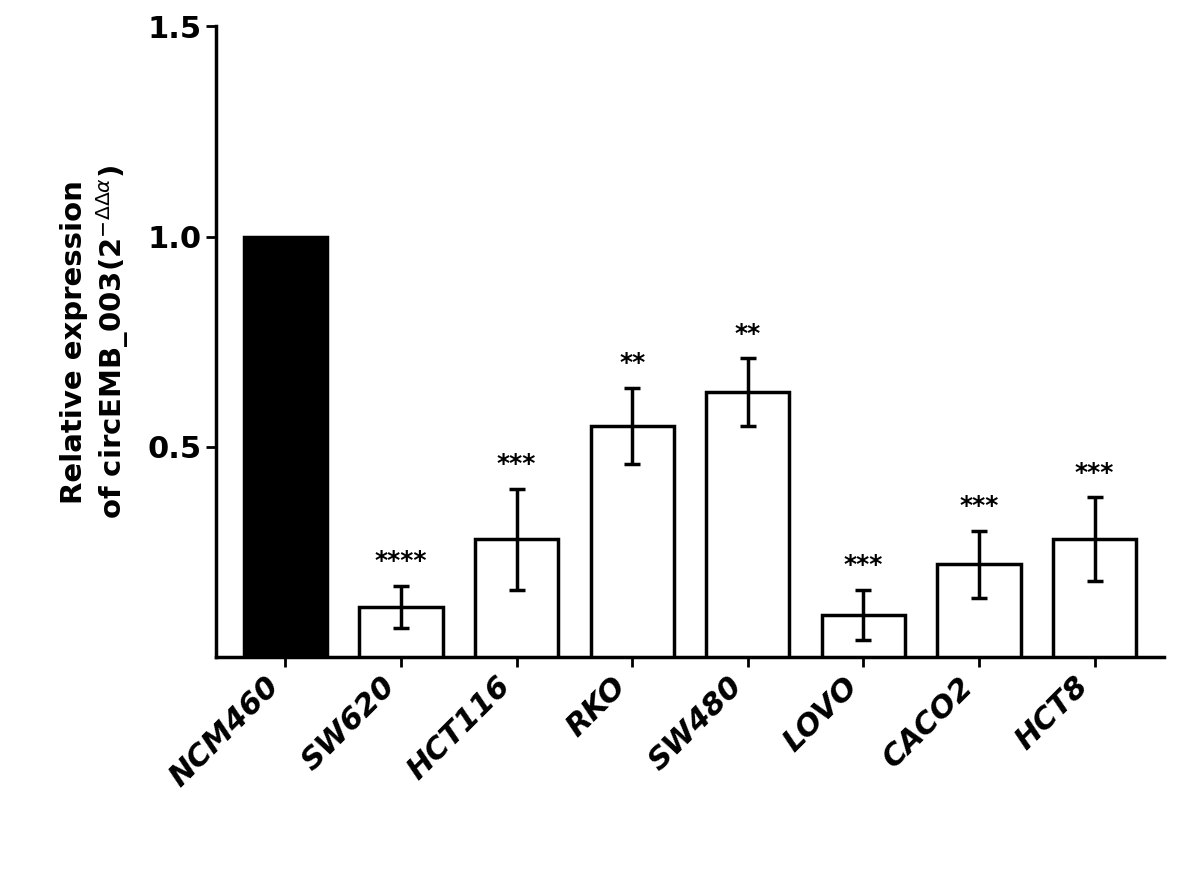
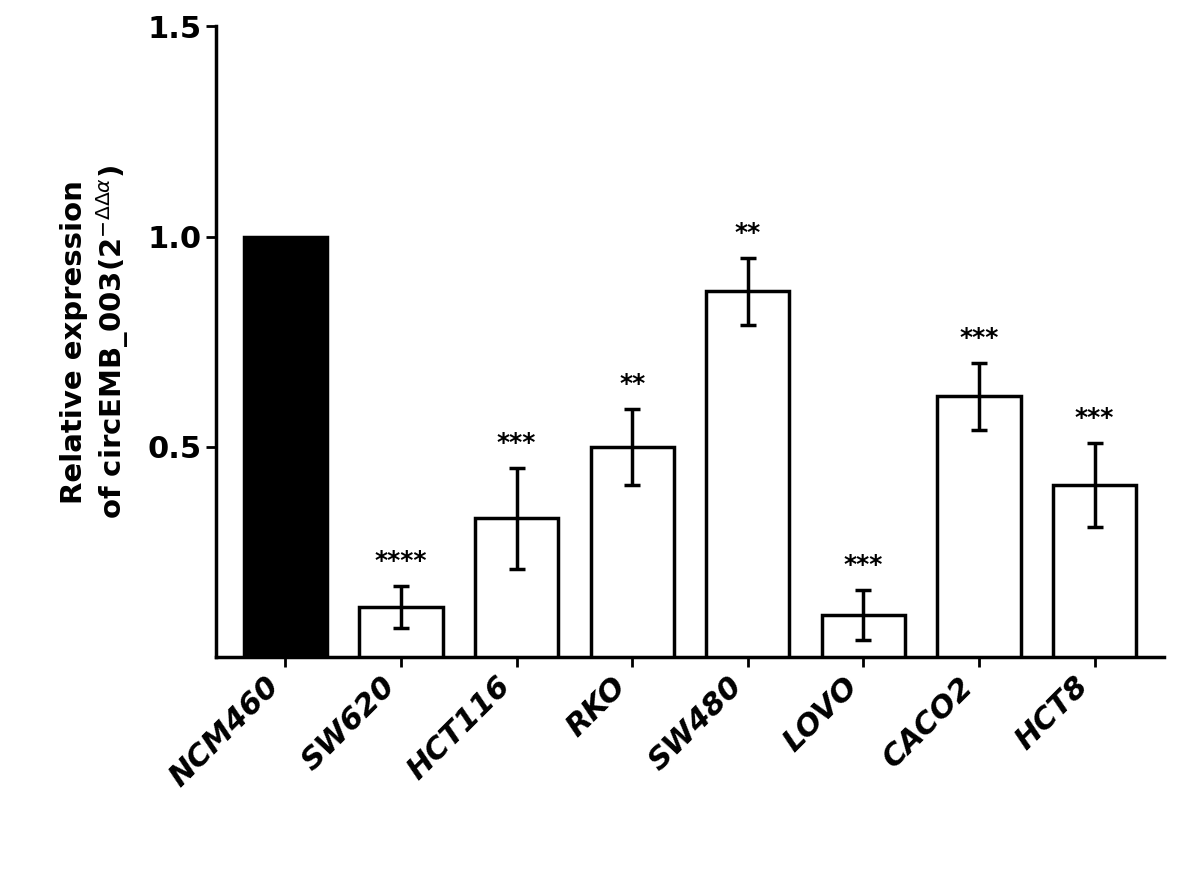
HCT116: 0.28 -> 0.33
RKO: 0.55 -> 0.50
SW480: 0.63 -> 0.87
CACO2: 0.22 -> 0.62
HCT8: 0.28 -> 0.41
